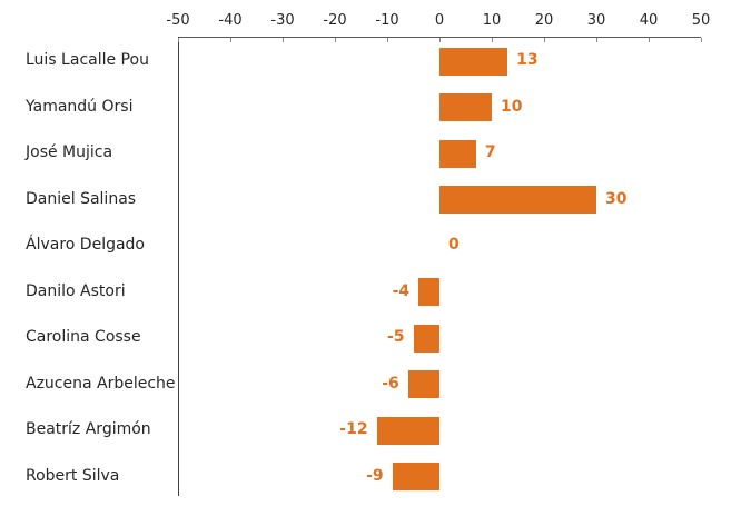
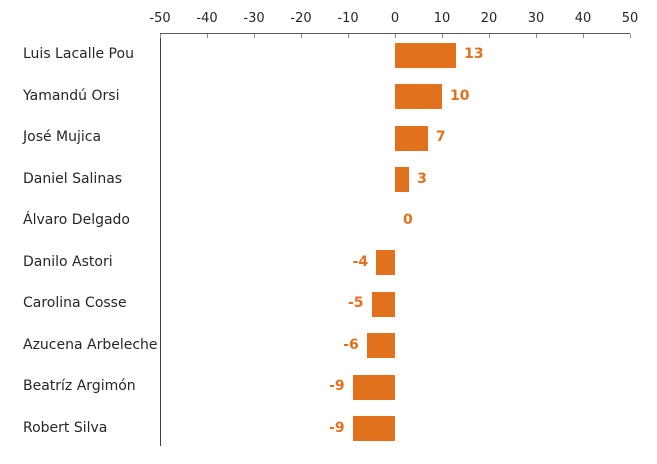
Daniel Salinas: 30 -> 3
Beatríz Argimón: -12 -> -9
